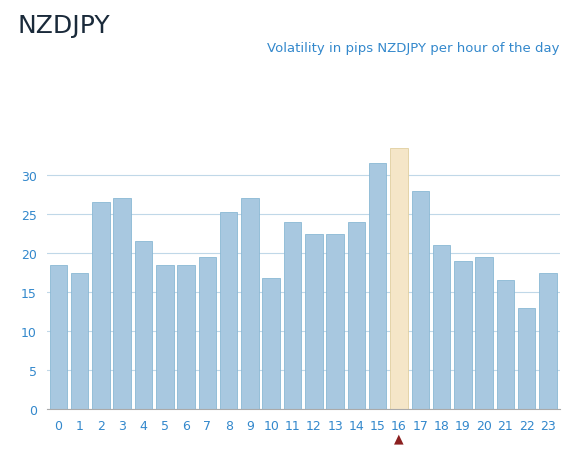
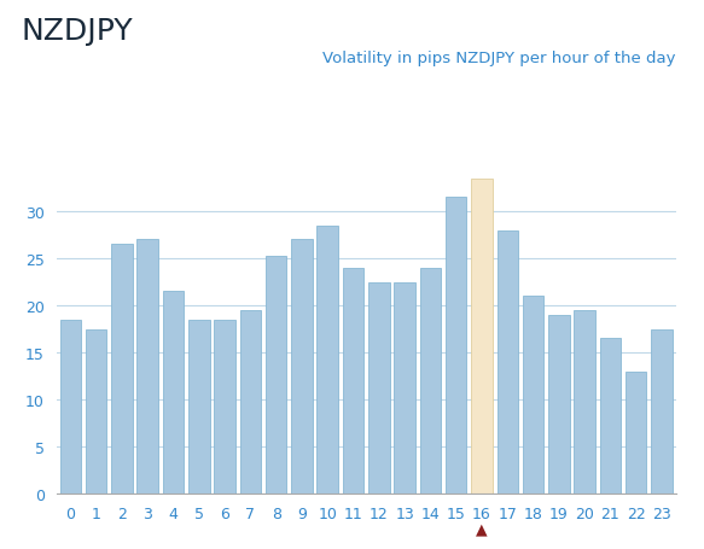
10: 16.8 -> 28.5
